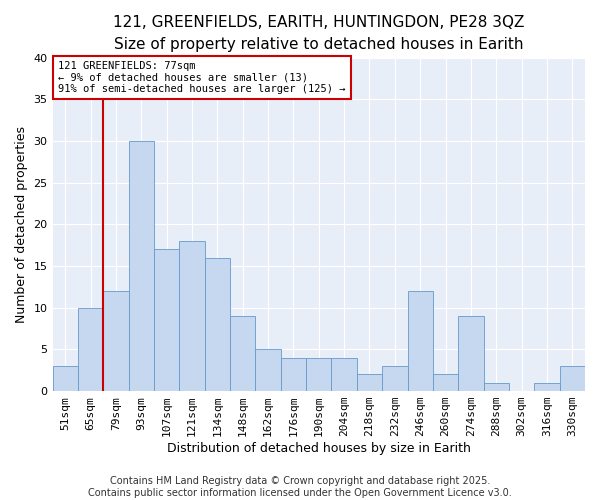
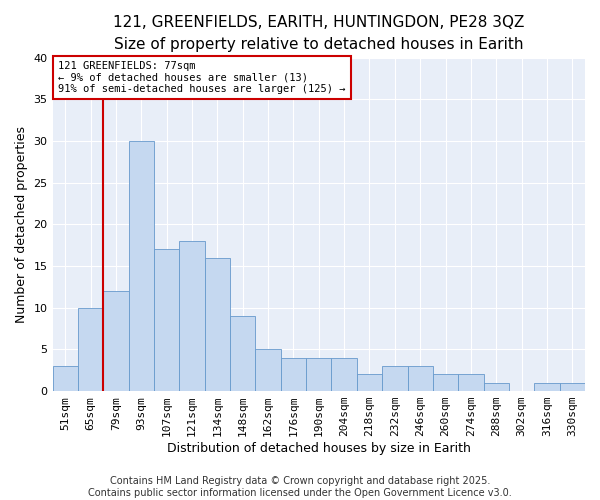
246sqm: 12 -> 3
274sqm: 9 -> 2
330sqm: 3 -> 1
